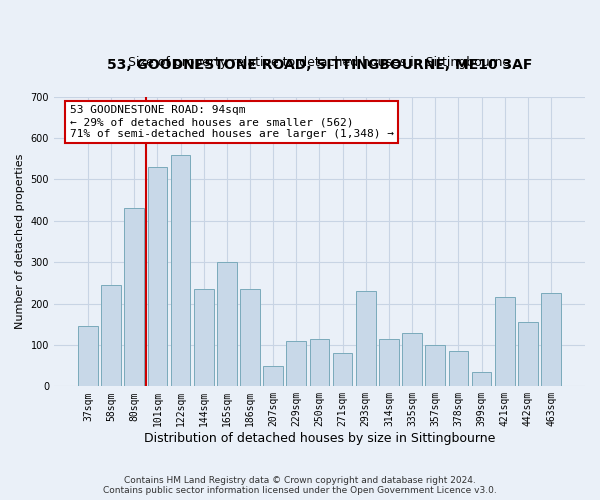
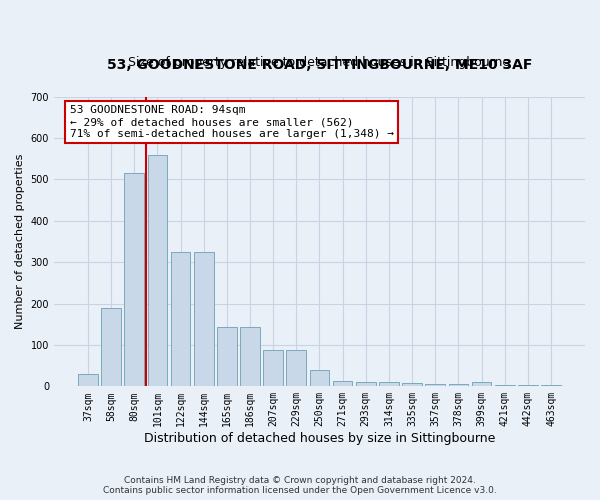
37sqm: 145 -> 30
58sqm: 245 -> 190
80sqm: 430 -> 515
101sqm: 530 -> 560
122sqm: 560 -> 325
144sqm: 235 -> 325
165sqm: 300 -> 143
186sqm: 235 -> 143
207sqm: 50 -> 87
229sqm: 110 -> 87
250sqm: 115 -> 40
271sqm: 80 -> 13
293sqm: 230 -> 10
314sqm: 115 -> 10
335sqm: 130 -> 7
357sqm: 100 -> 5
378sqm: 85 -> 5
399sqm: 35 -> 10
421sqm: 215 -> 3
442sqm: 155 -> 3
463sqm: 225 -> 3
